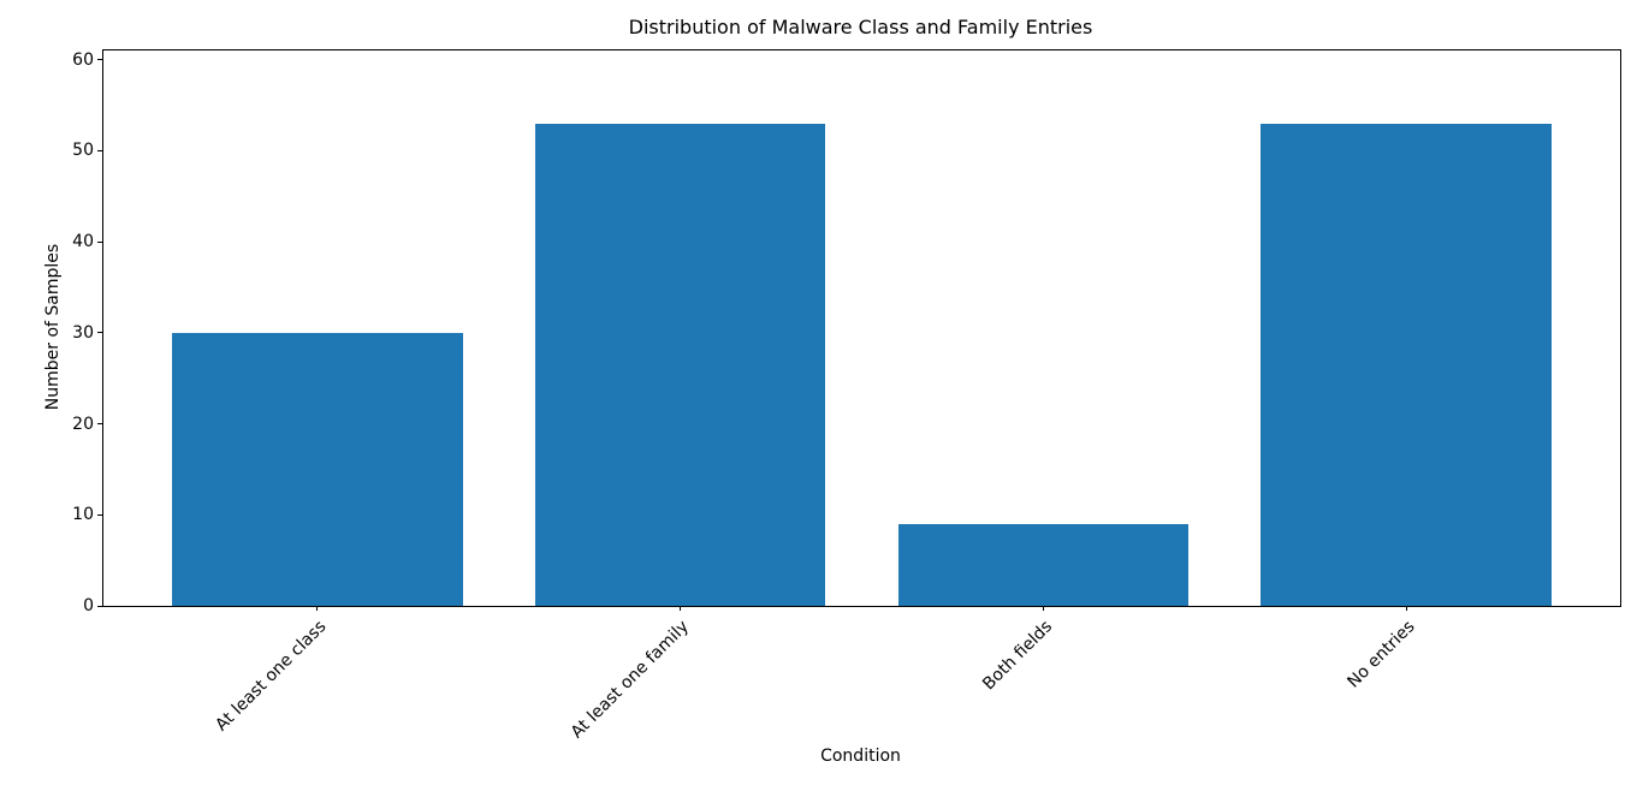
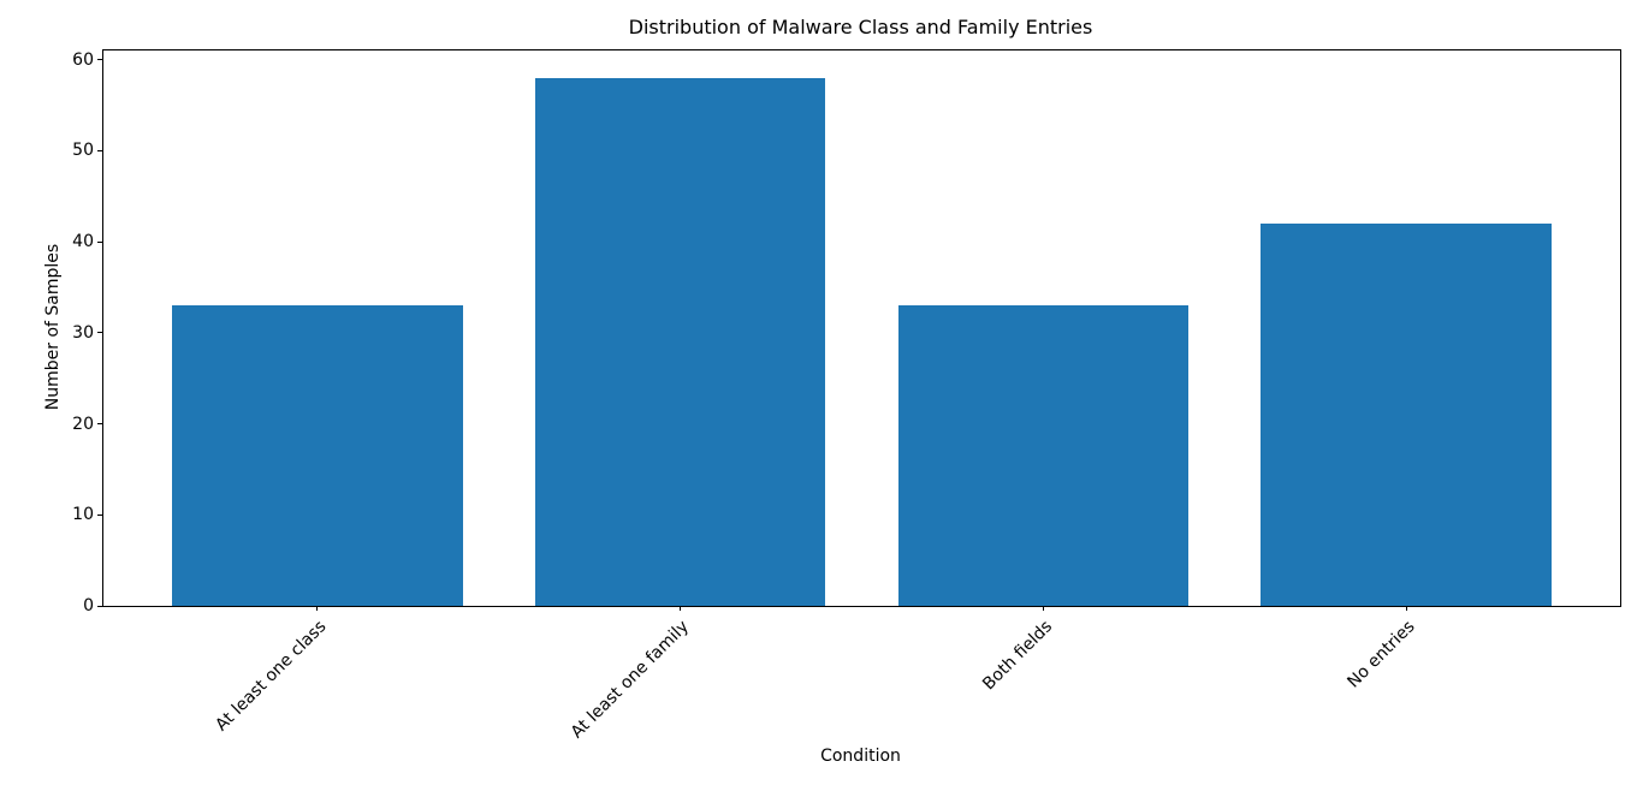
At least one class: 30 -> 33
At least one family: 53 -> 58
Both fields: 9 -> 33
No entries: 53 -> 42
